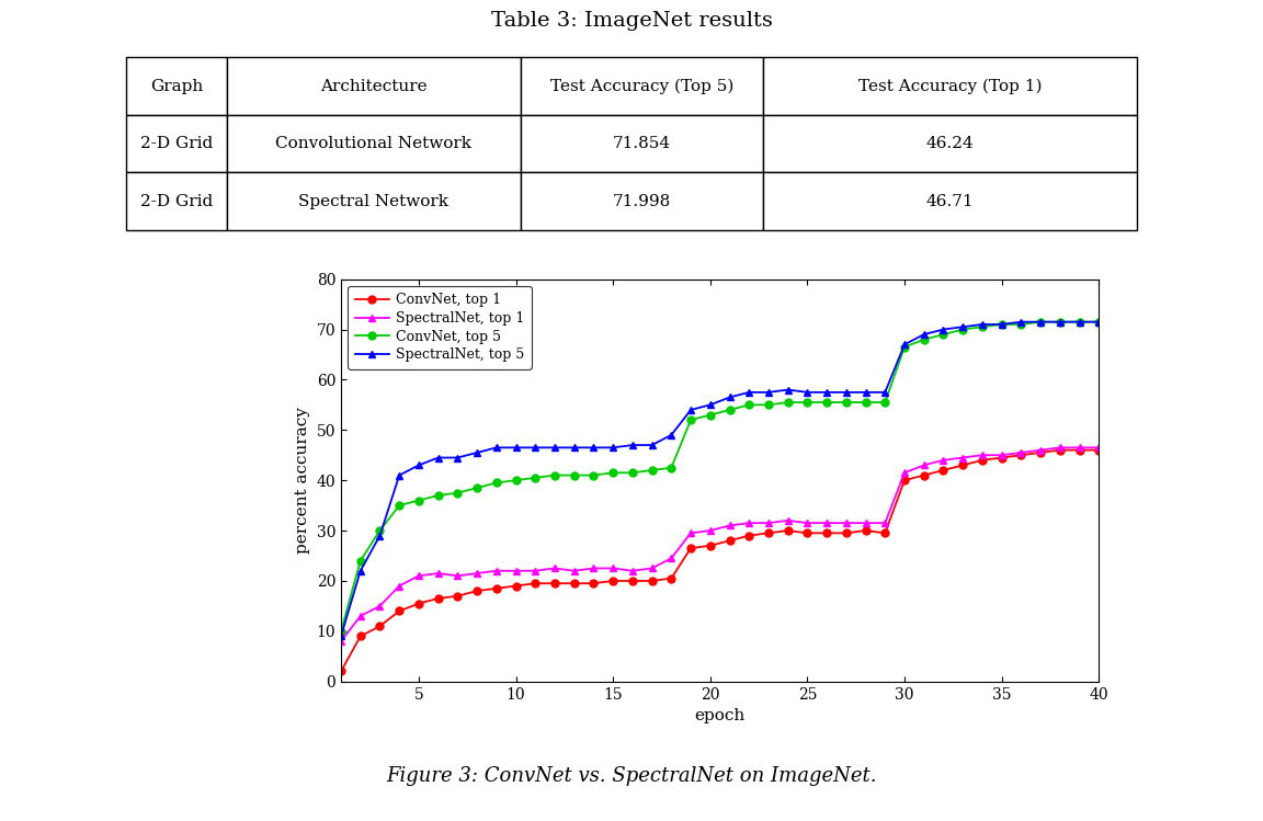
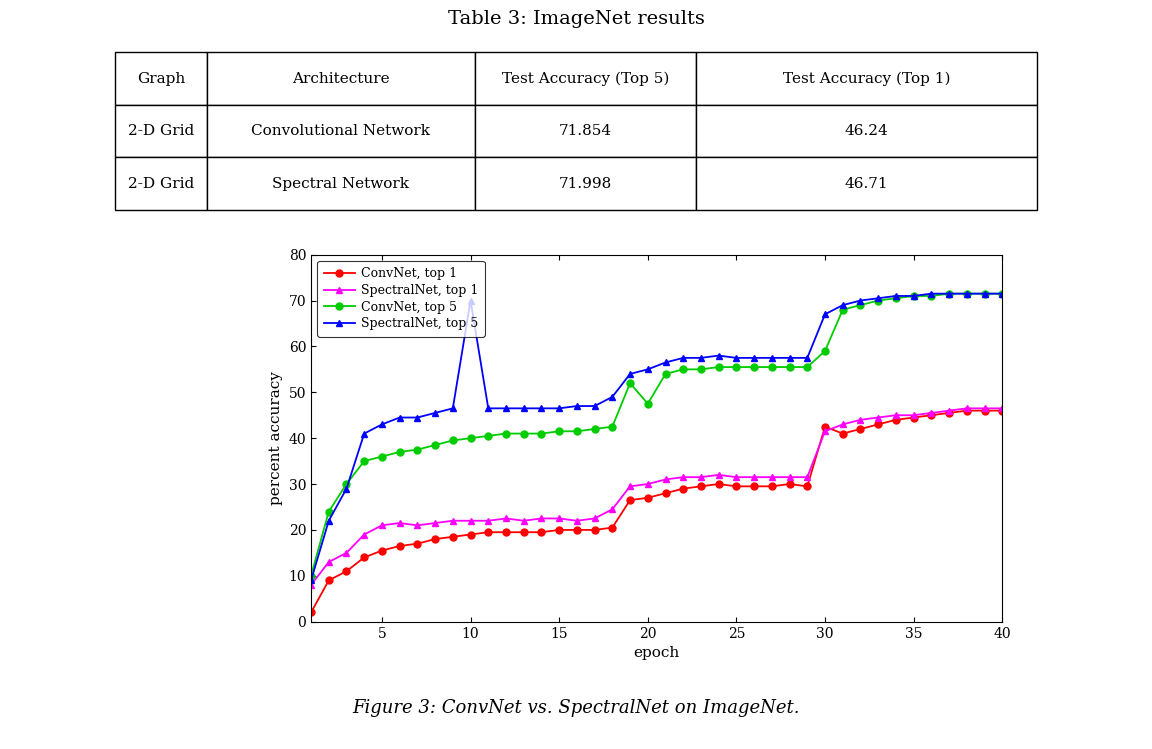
SpectralNet, top 5/10: 46.5 -> 70.0
ConvNet, top 5/20: 53.0 -> 47.5
ConvNet, top 1/30: 40.0 -> 42.5
ConvNet, top 5/30: 66.5 -> 59.0
